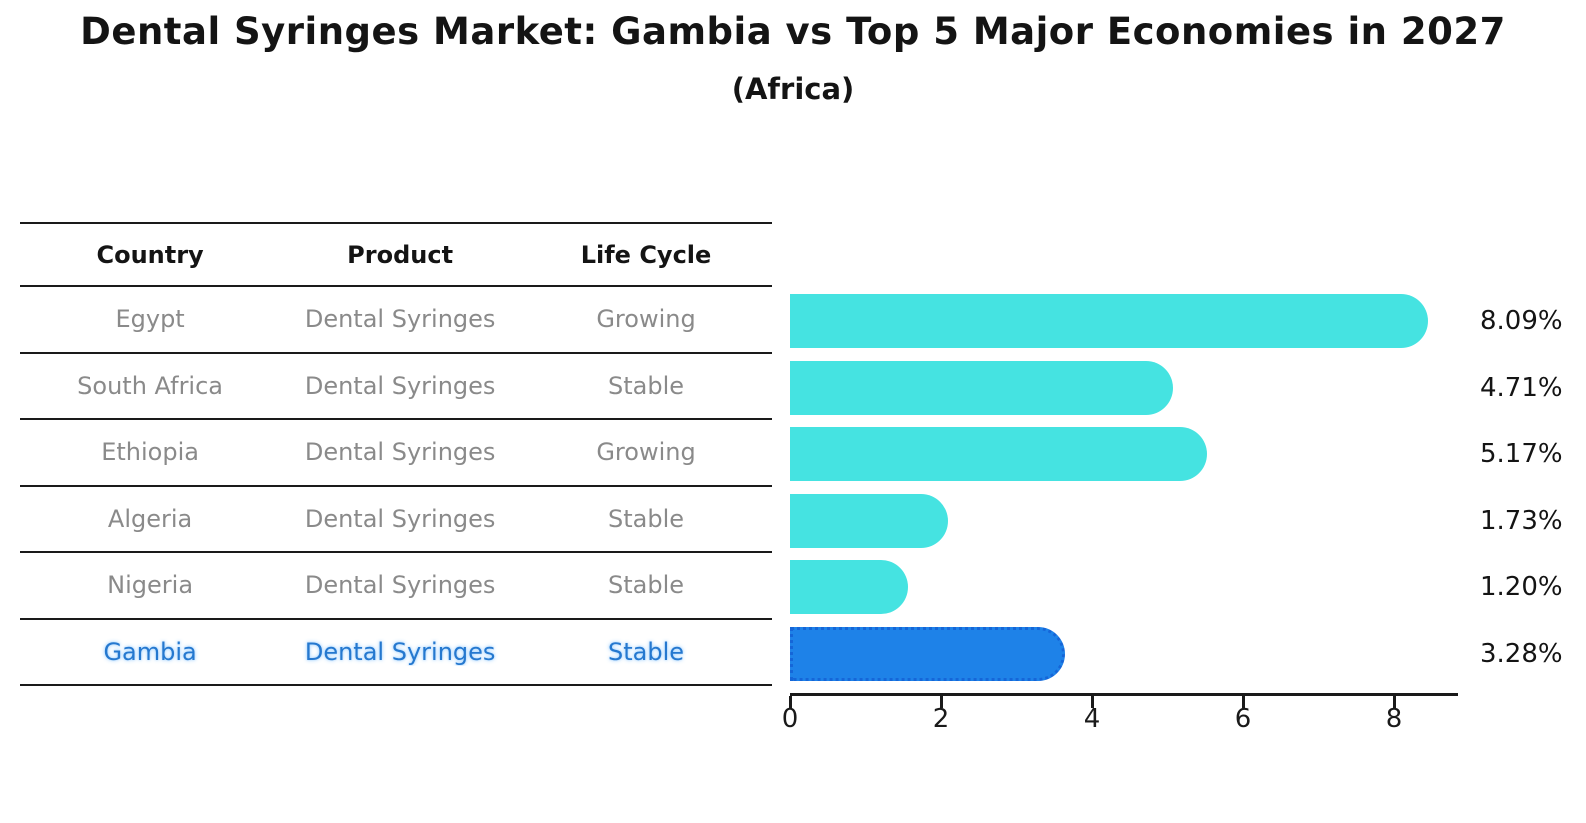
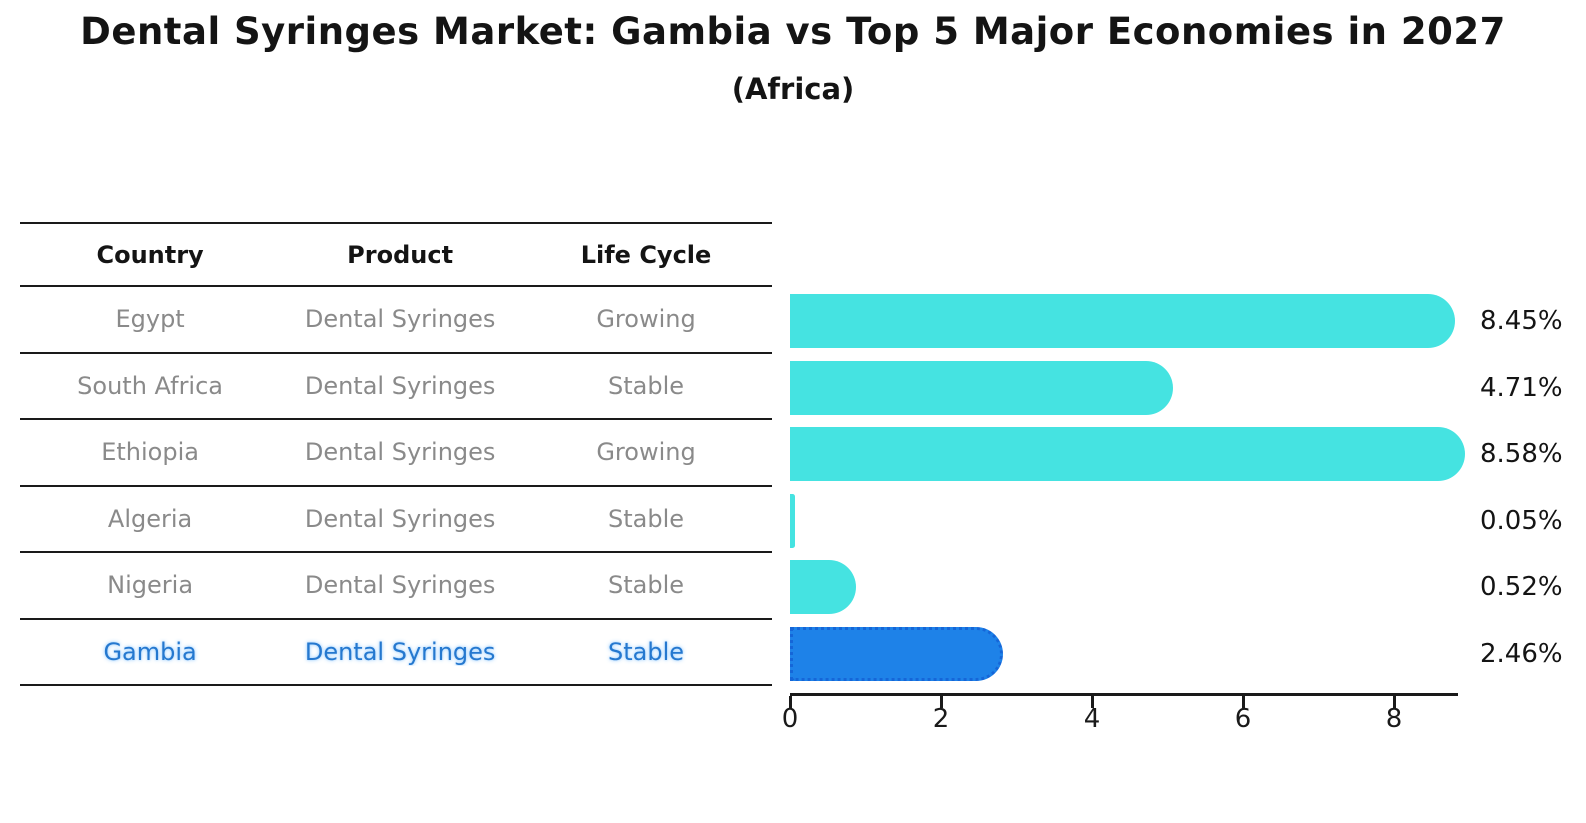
Egypt: 8.09% -> 8.45%
Ethiopia: 5.17% -> 8.58%
Algeria: 1.73% -> 0.05%
Nigeria: 1.20% -> 0.52%
Gambia: 3.28% -> 2.46%
